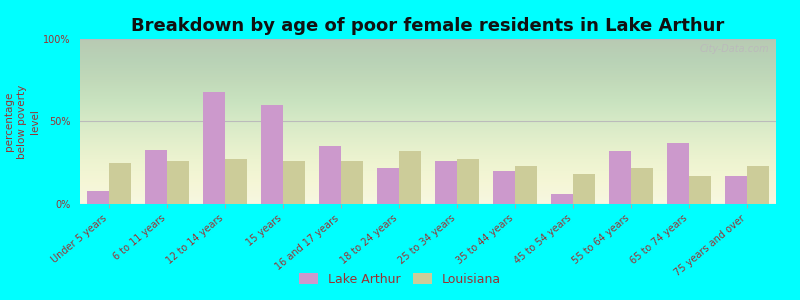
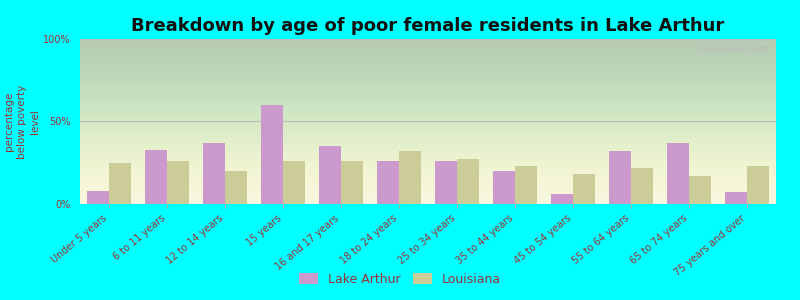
Lake Arthur/12 to 14 years: 68% -> 37%
Louisiana/12 to 14 years: 27% -> 20%
Lake Arthur/18 to 24 years: 22% -> 26%
Lake Arthur/75 years and over: 17% -> 7%
